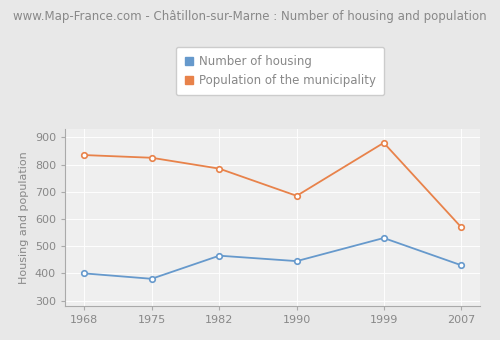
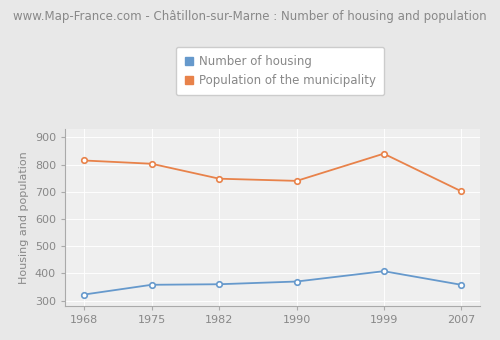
Number of housing/1968: 400 -> 322
Population of the municipality/1968: 835 -> 815
Number of housing/1975: 380 -> 358
Population of the municipality/1975: 825 -> 803
Number of housing/1982: 465 -> 360
Population of the municipality/1982: 785 -> 748
Number of housing/1990: 445 -> 370
Population of the municipality/1990: 685 -> 740
Number of housing/1999: 530 -> 408
Population of the municipality/1999: 880 -> 840
Number of housing/2007: 430 -> 358
Population of the municipality/2007: 570 -> 702
